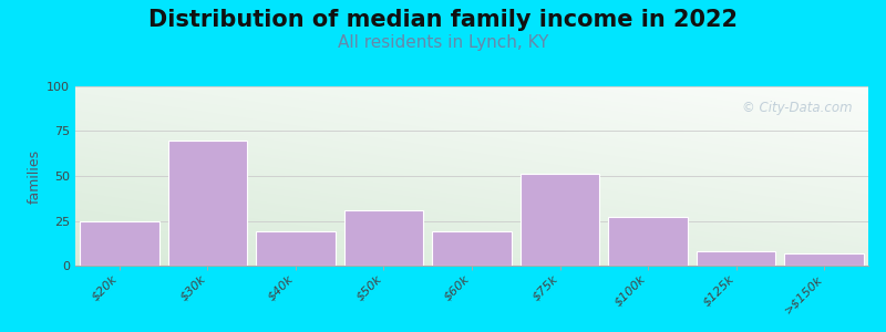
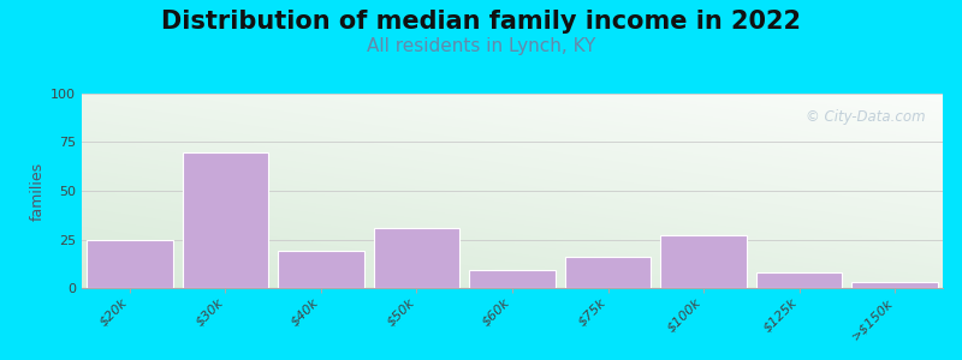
$60k: 19 -> 9
$75k: 51 -> 16
>$150k: 7 -> 3
